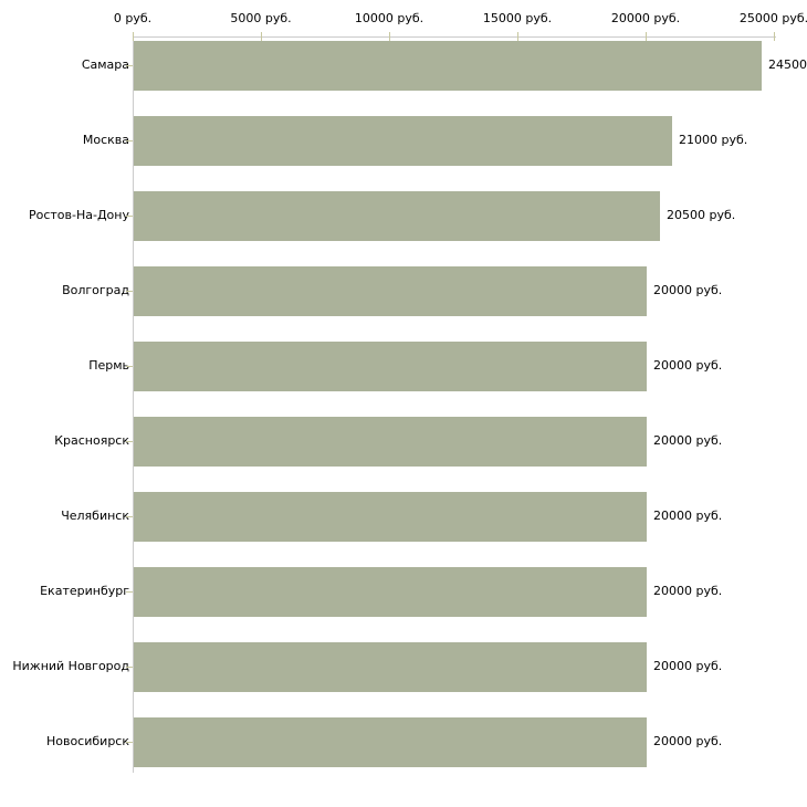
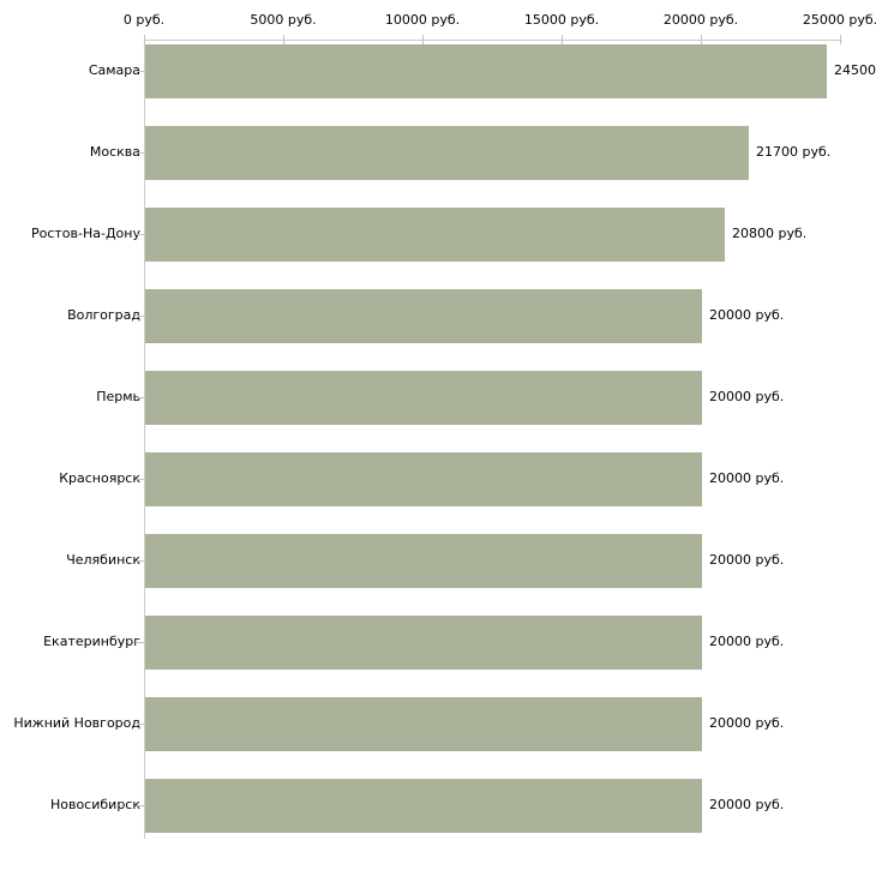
Москва: 21000 -> 21700
Ростов-На-Дону: 20500 -> 20800
